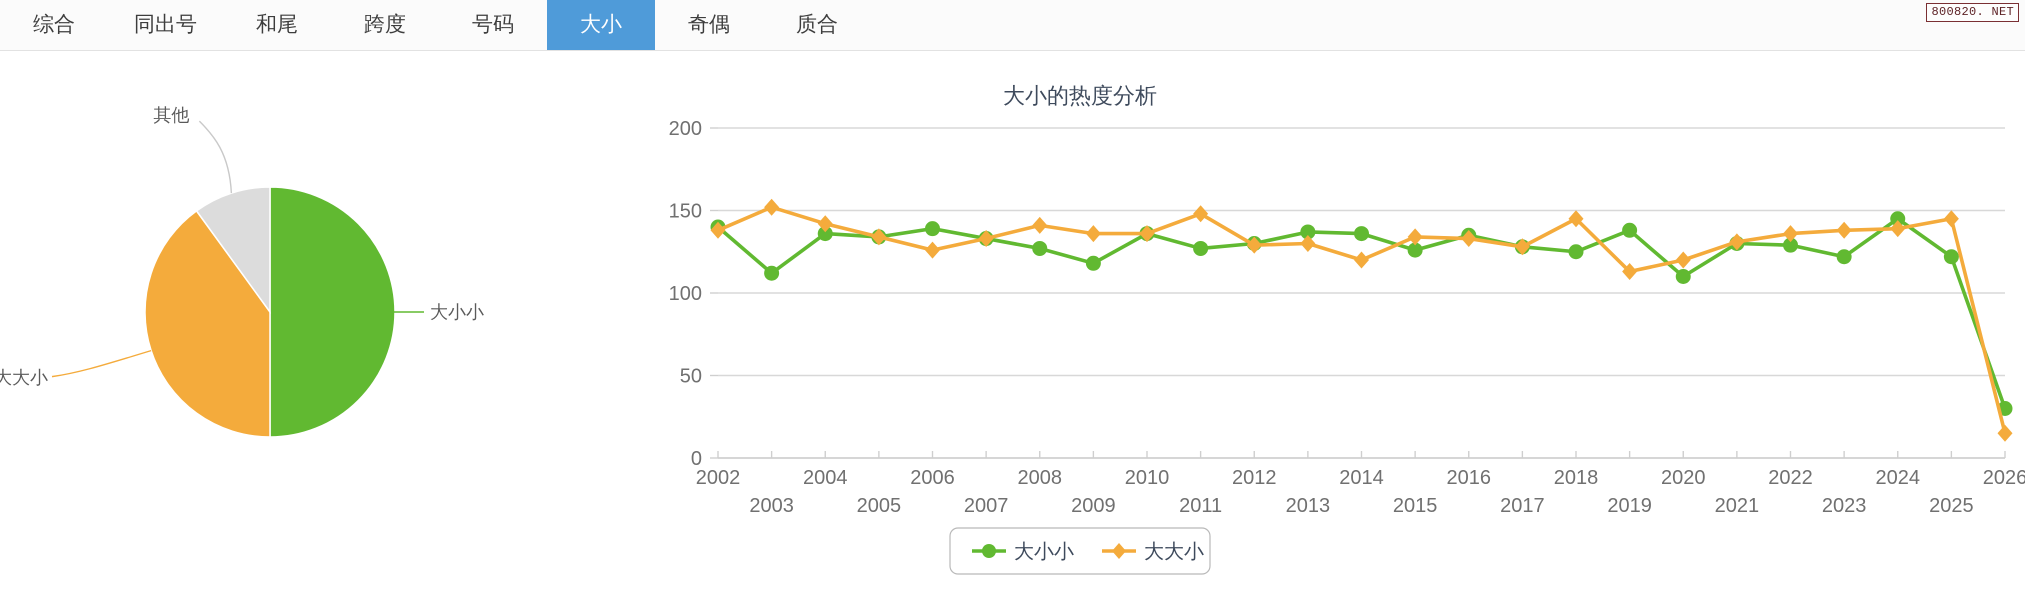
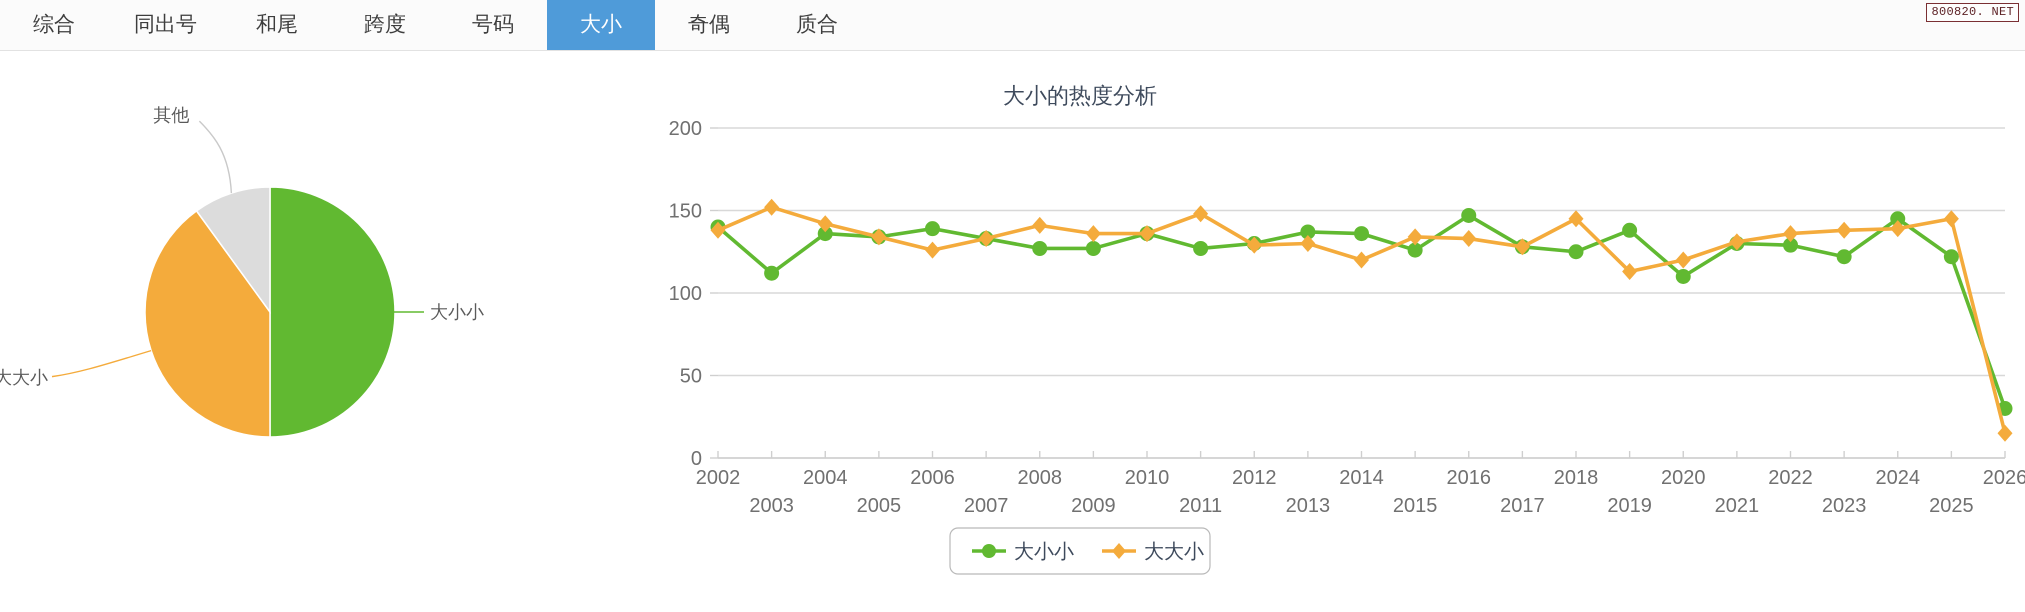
大小小/2009: 118 -> 127
大小小/2016: 135 -> 147
